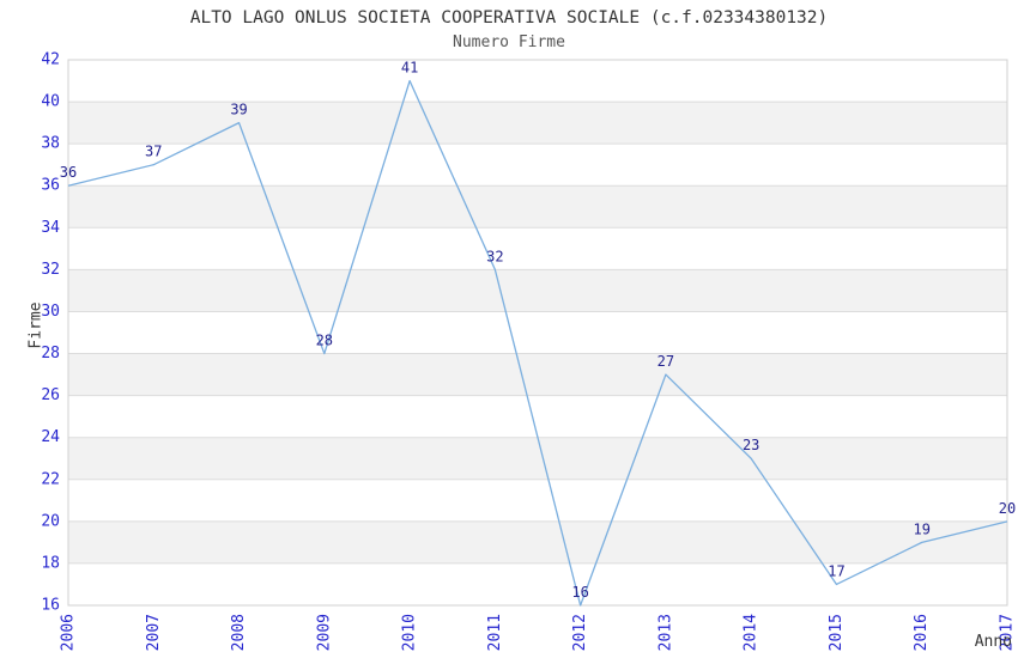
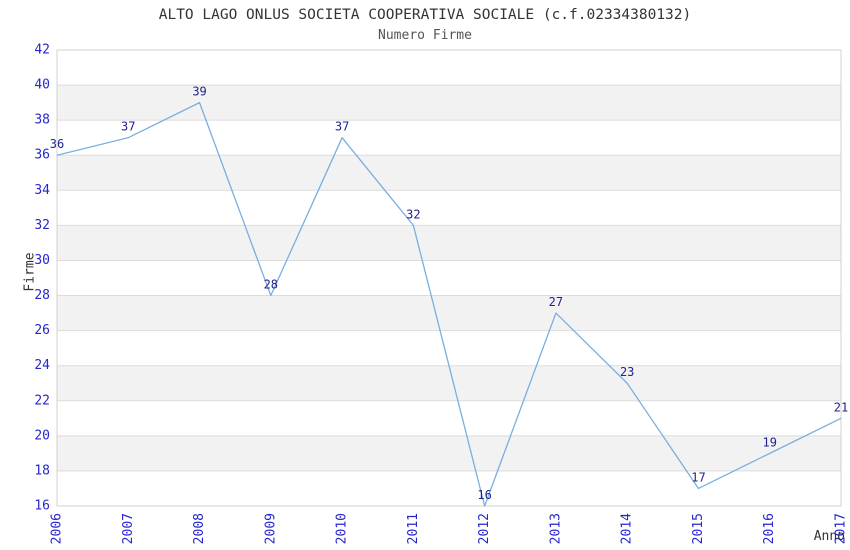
2010: 41 -> 37
2017: 20 -> 21
